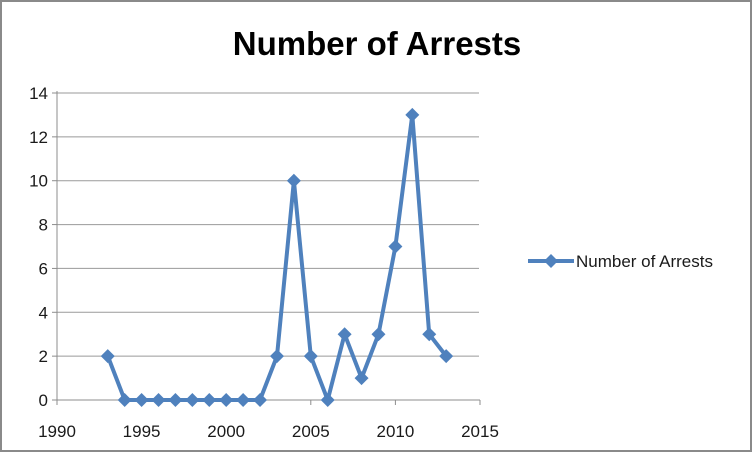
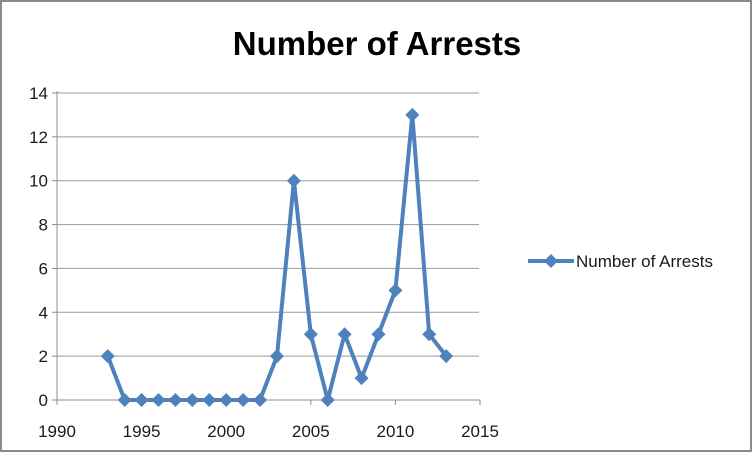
2005: 2 -> 3
2010: 7 -> 5
